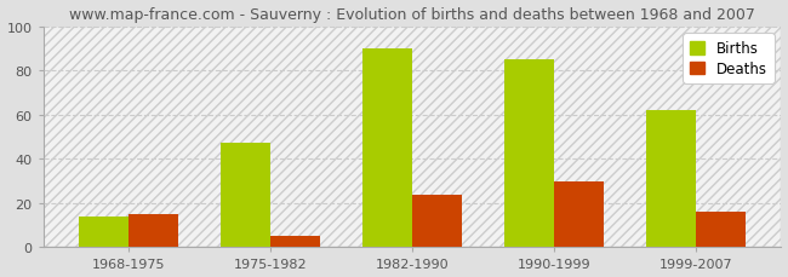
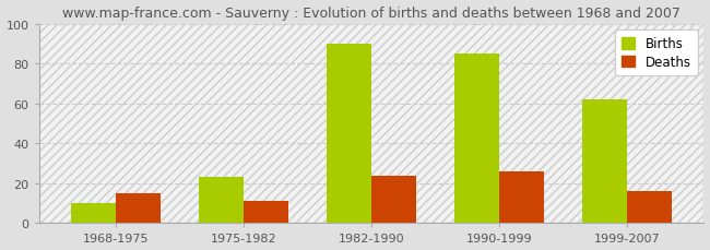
Births/1968-1975: 14 -> 10
Births/1975-1982: 47 -> 23
Deaths/1975-1982: 5 -> 11
Deaths/1990-1999: 30 -> 26
